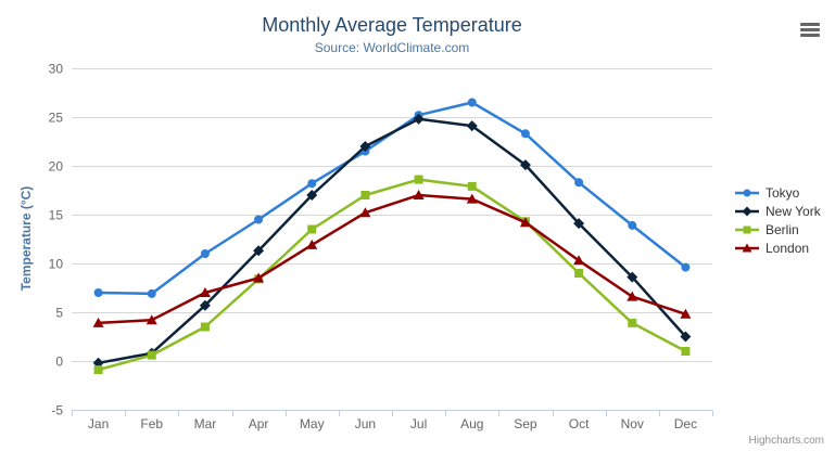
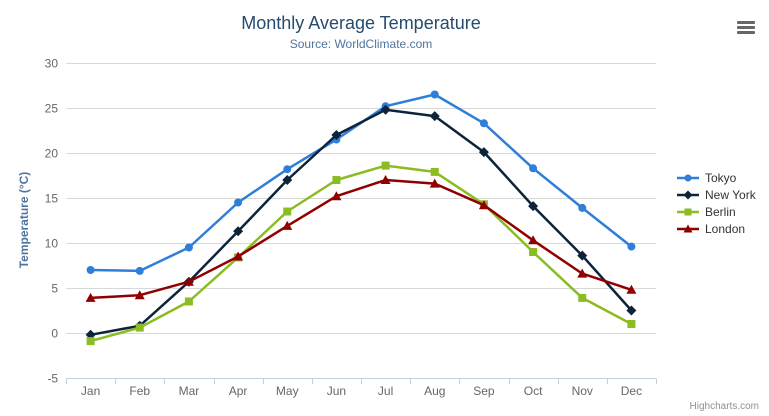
Tokyo/Mar: 11 -> 10
London/Mar: 7 -> 6
